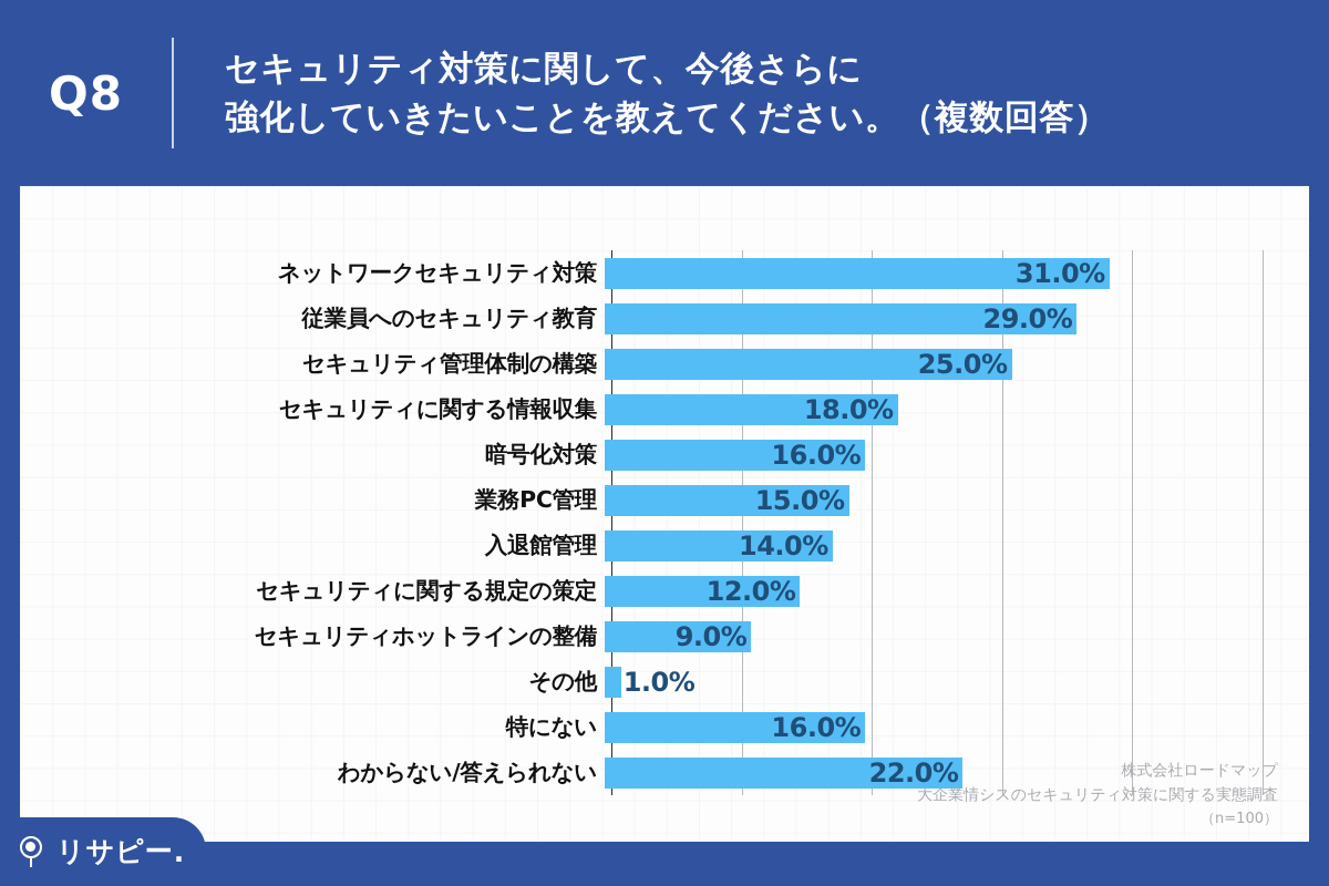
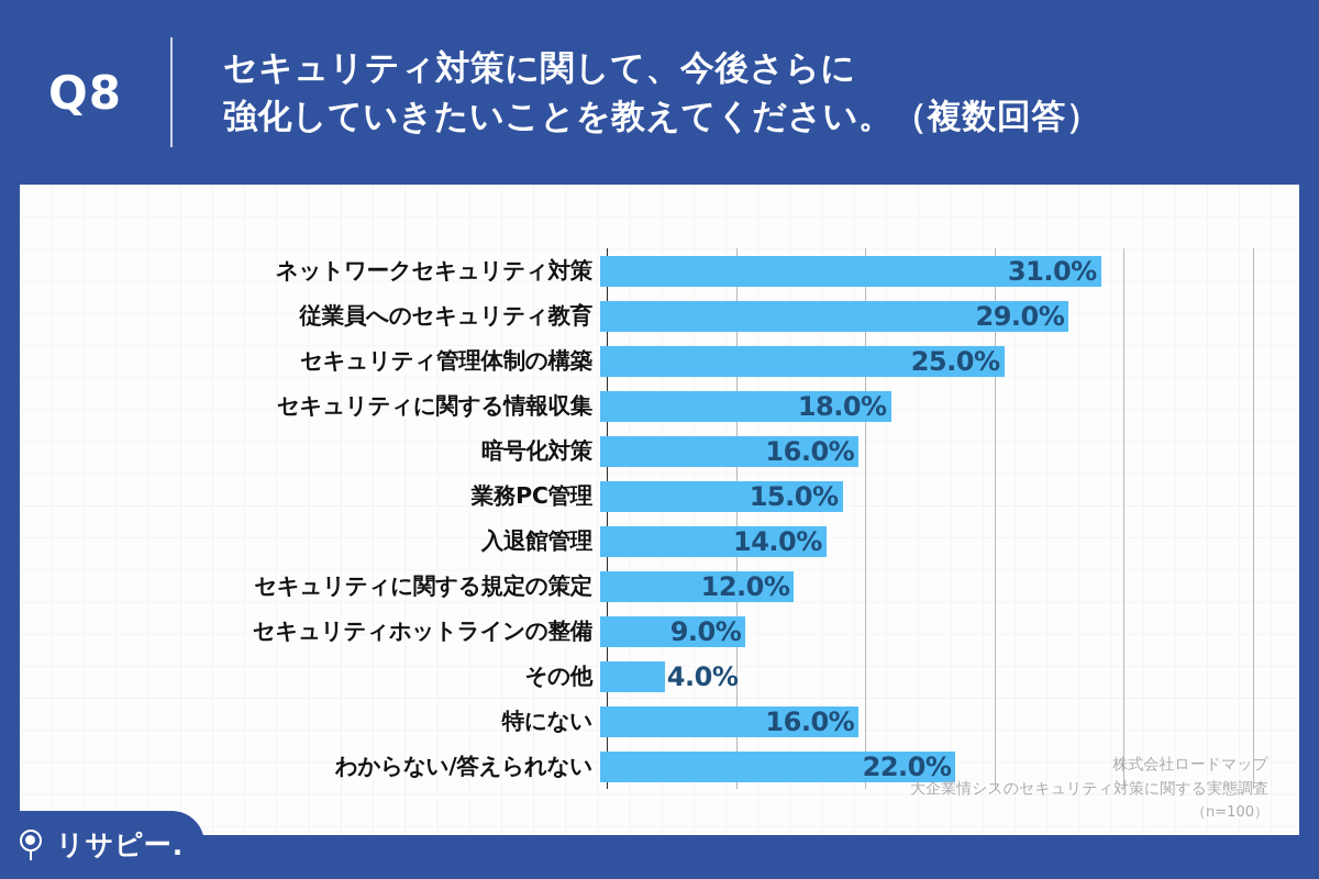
その他: 1.0% -> 4.0%
